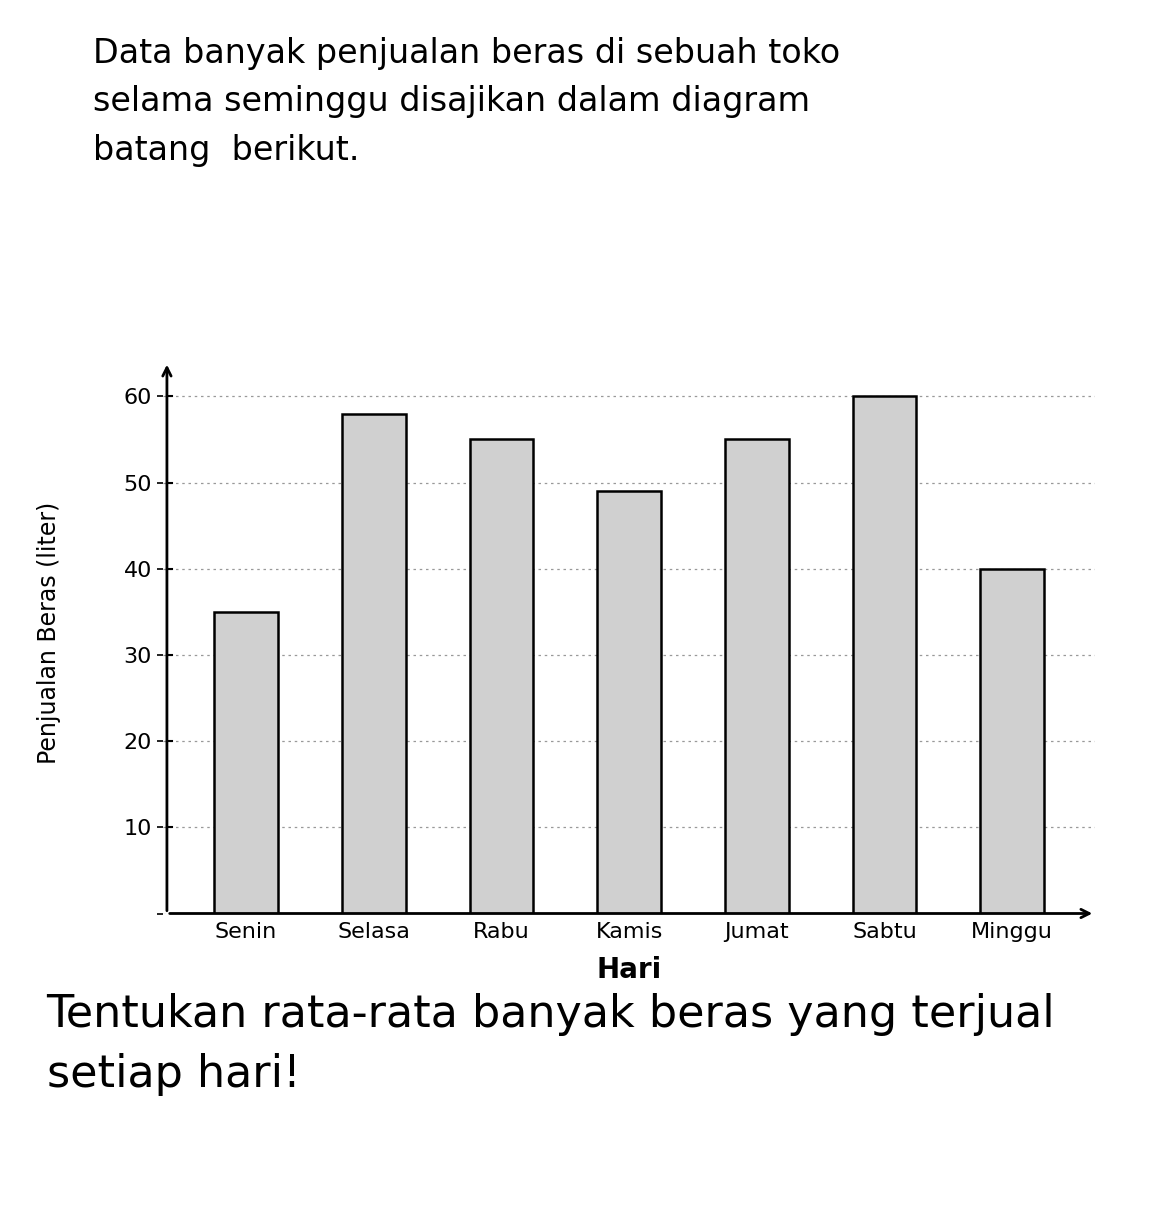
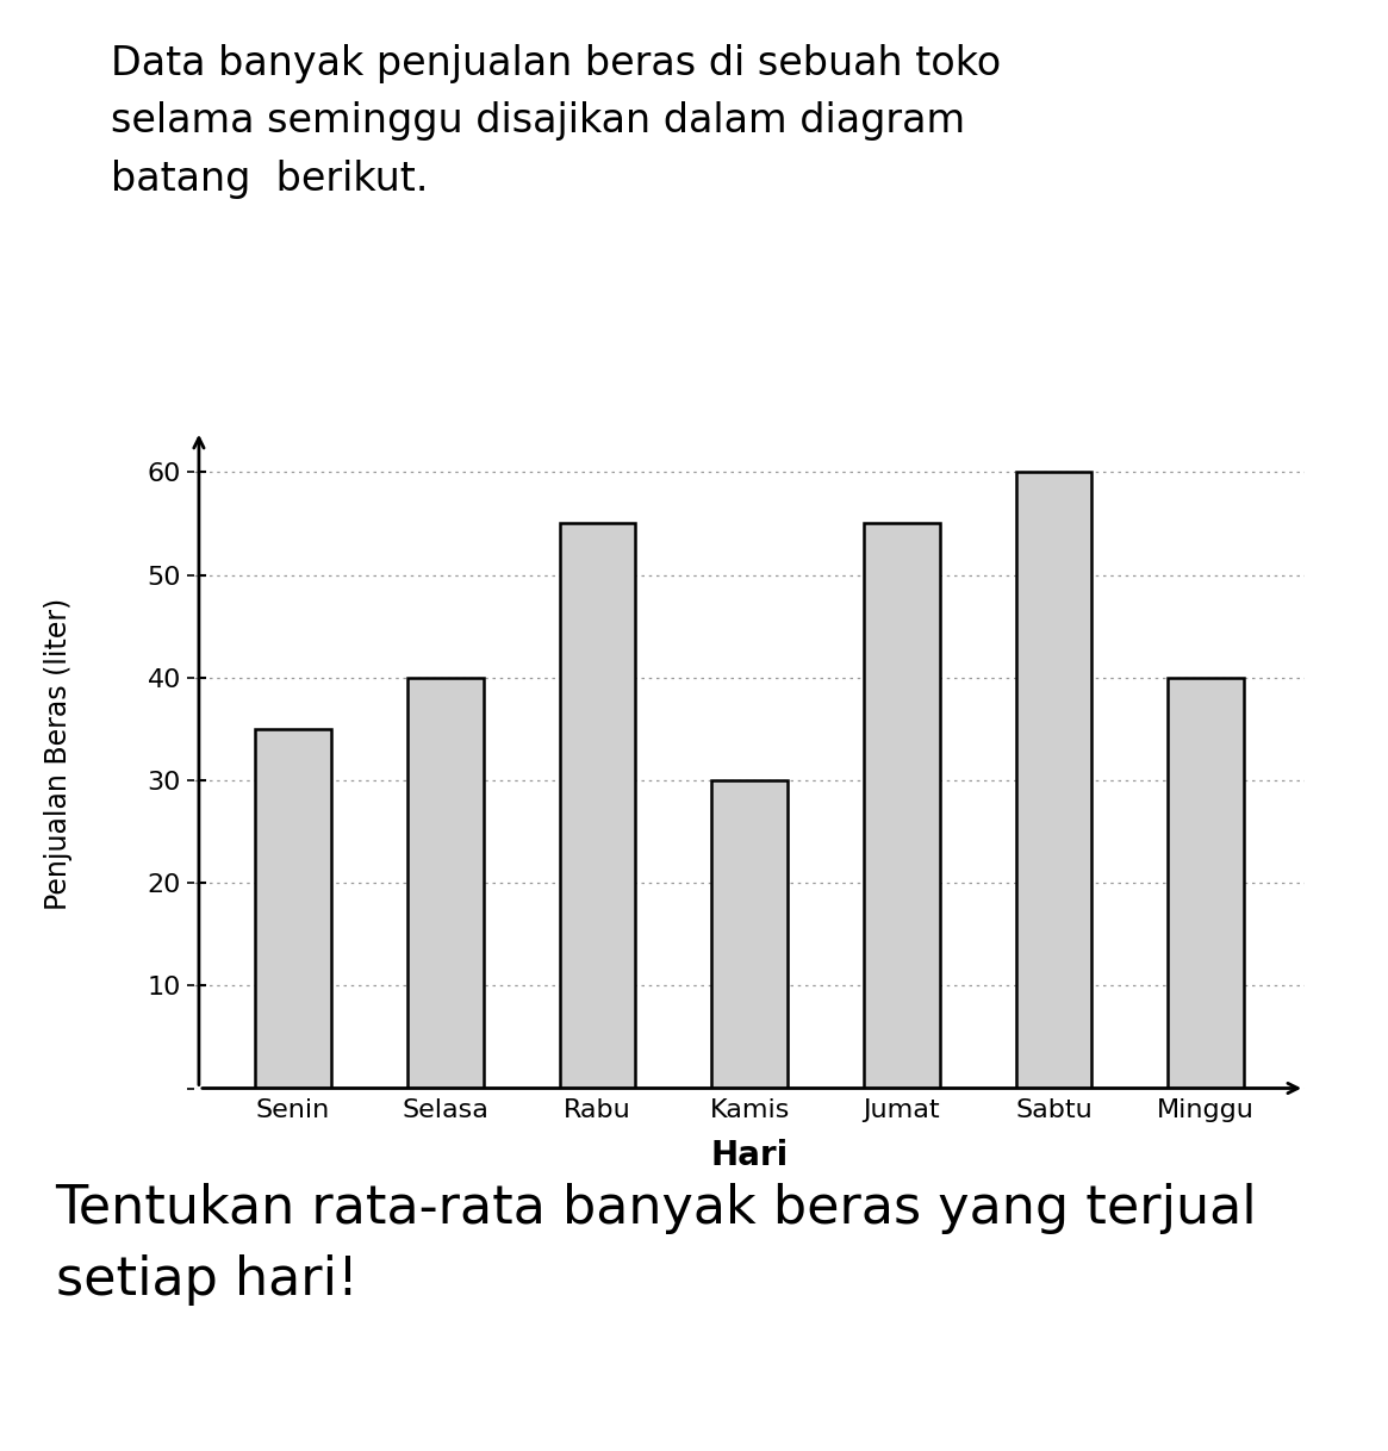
Selasa: 58 -> 40
Kamis: 49 -> 30
